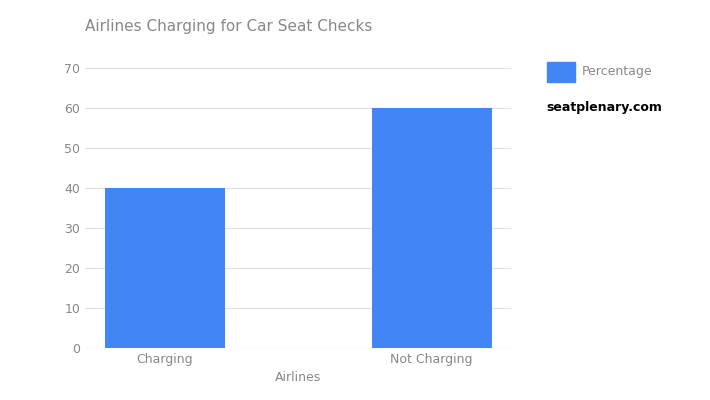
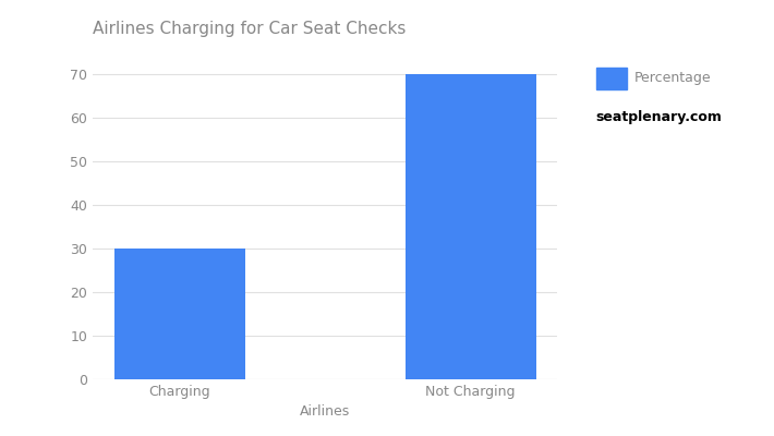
Charging: 40 -> 30
Not Charging: 60 -> 70
